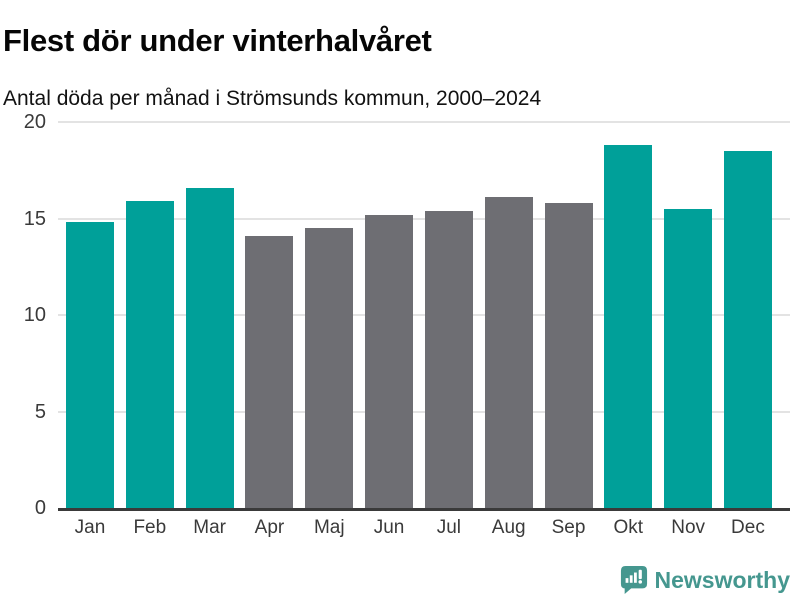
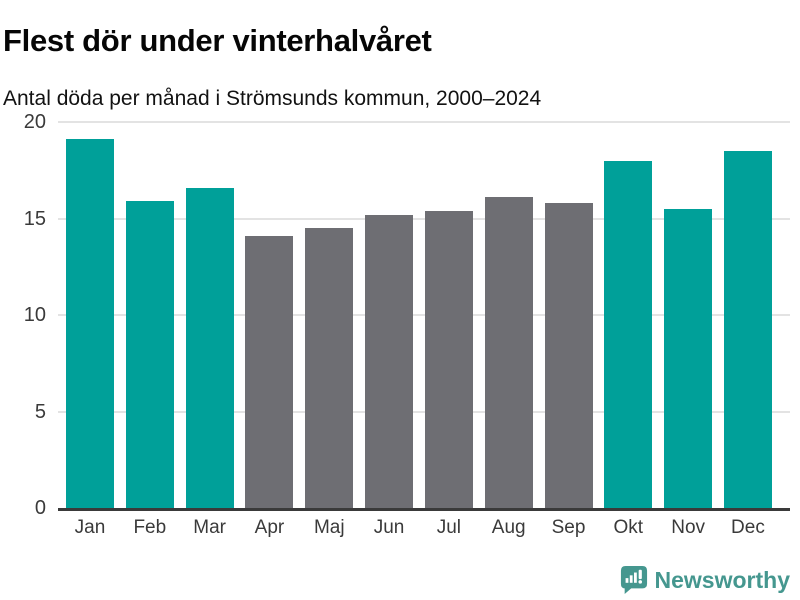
Jan: 14.8 -> 19.1
Okt: 18.8 -> 18.0
